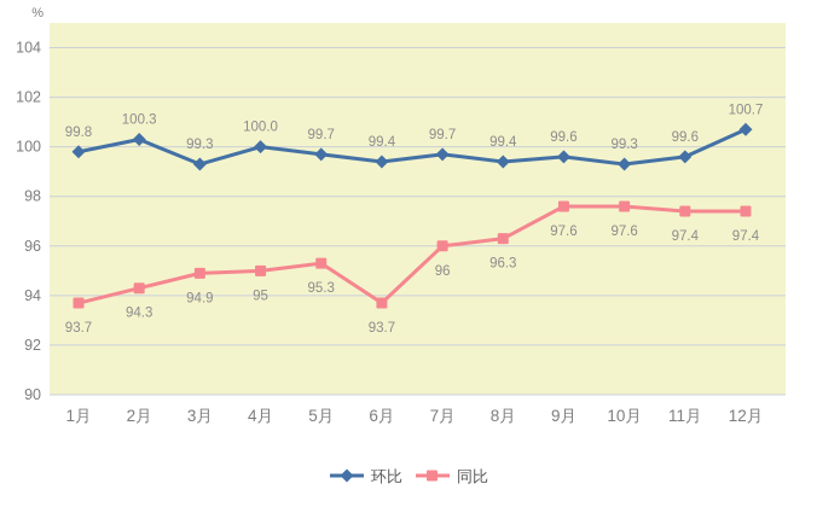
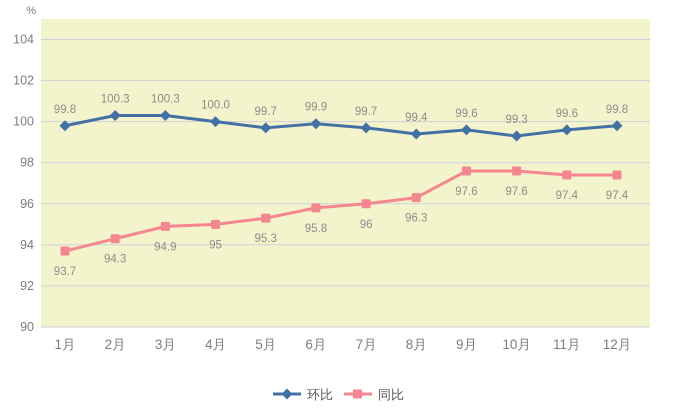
环比/3月: 99.3 -> 100.3
环比/6月: 99.4 -> 99.9
同比/6月: 93.7 -> 95.8
环比/12月: 100.7 -> 99.8
